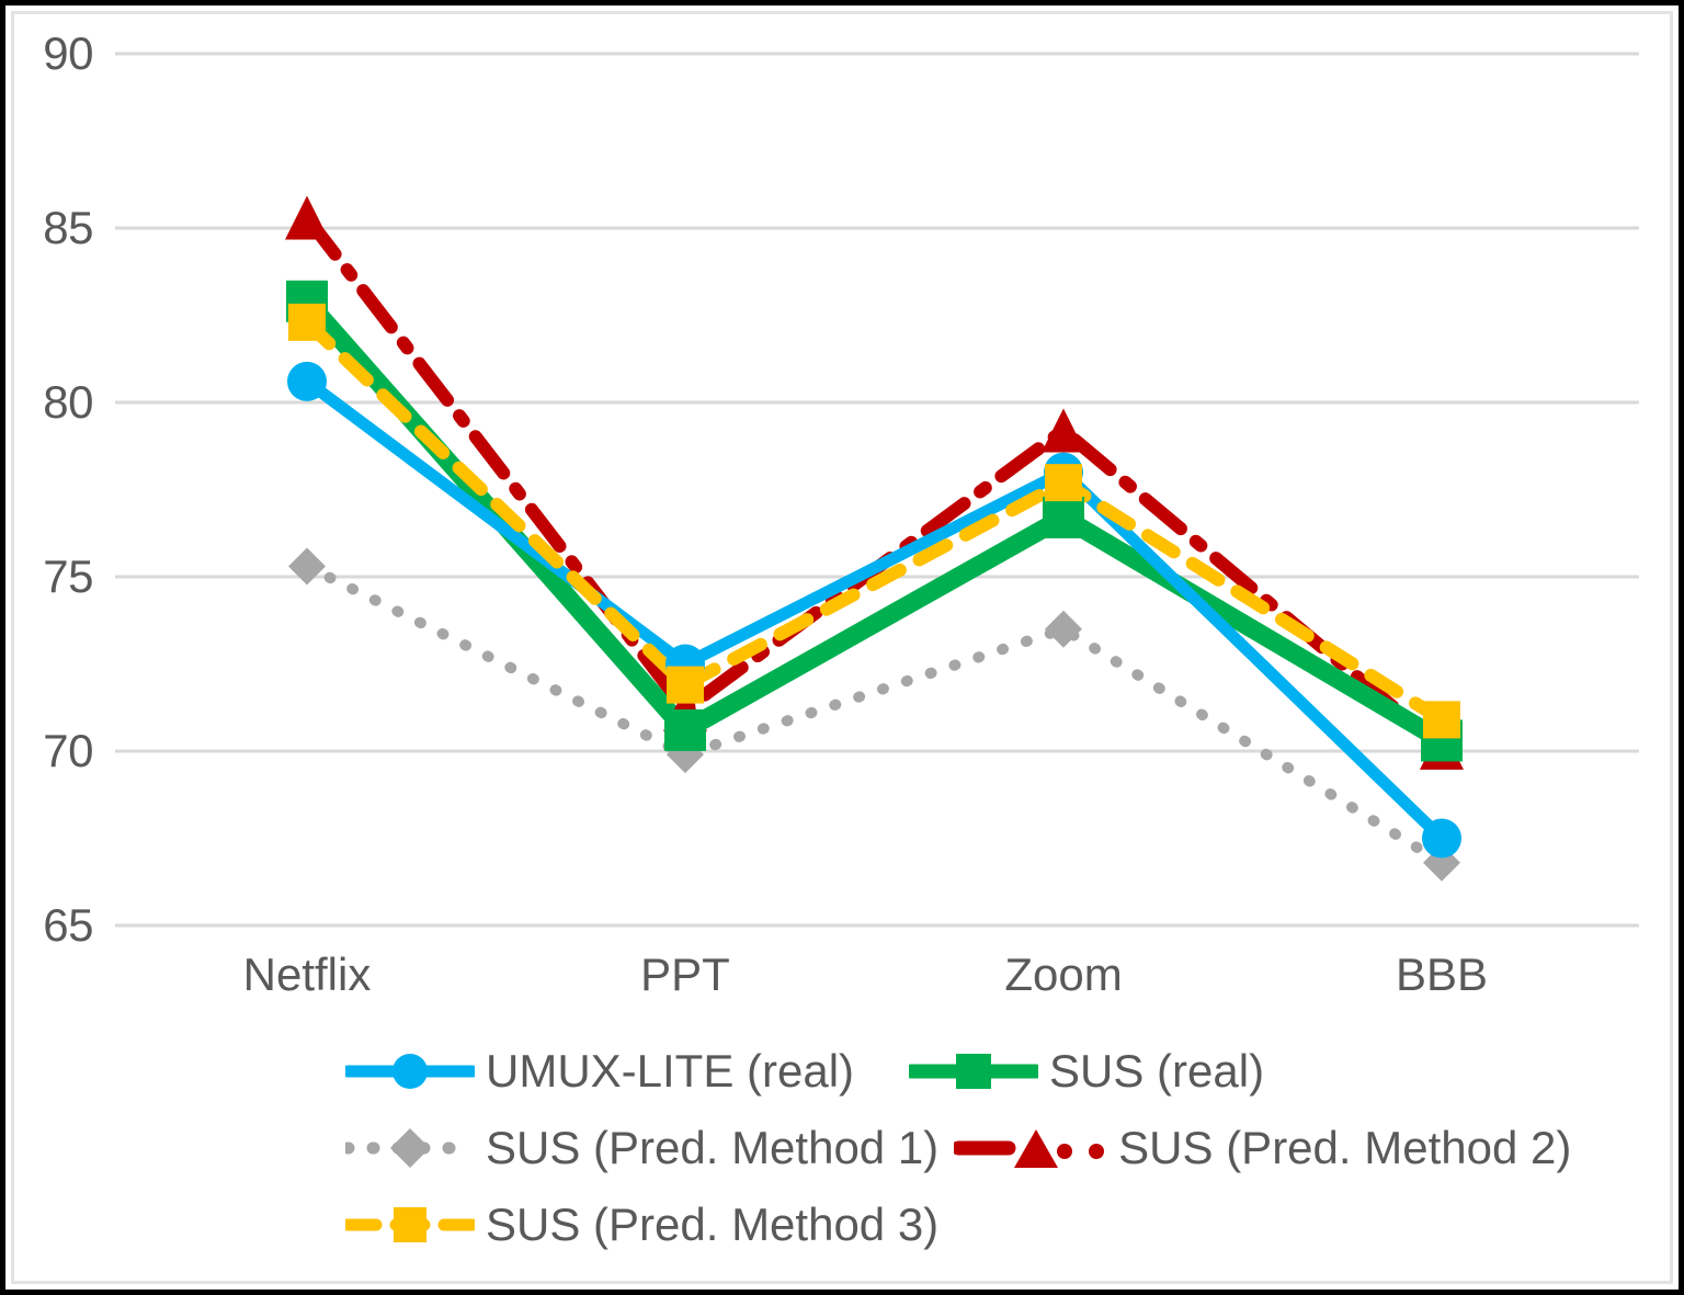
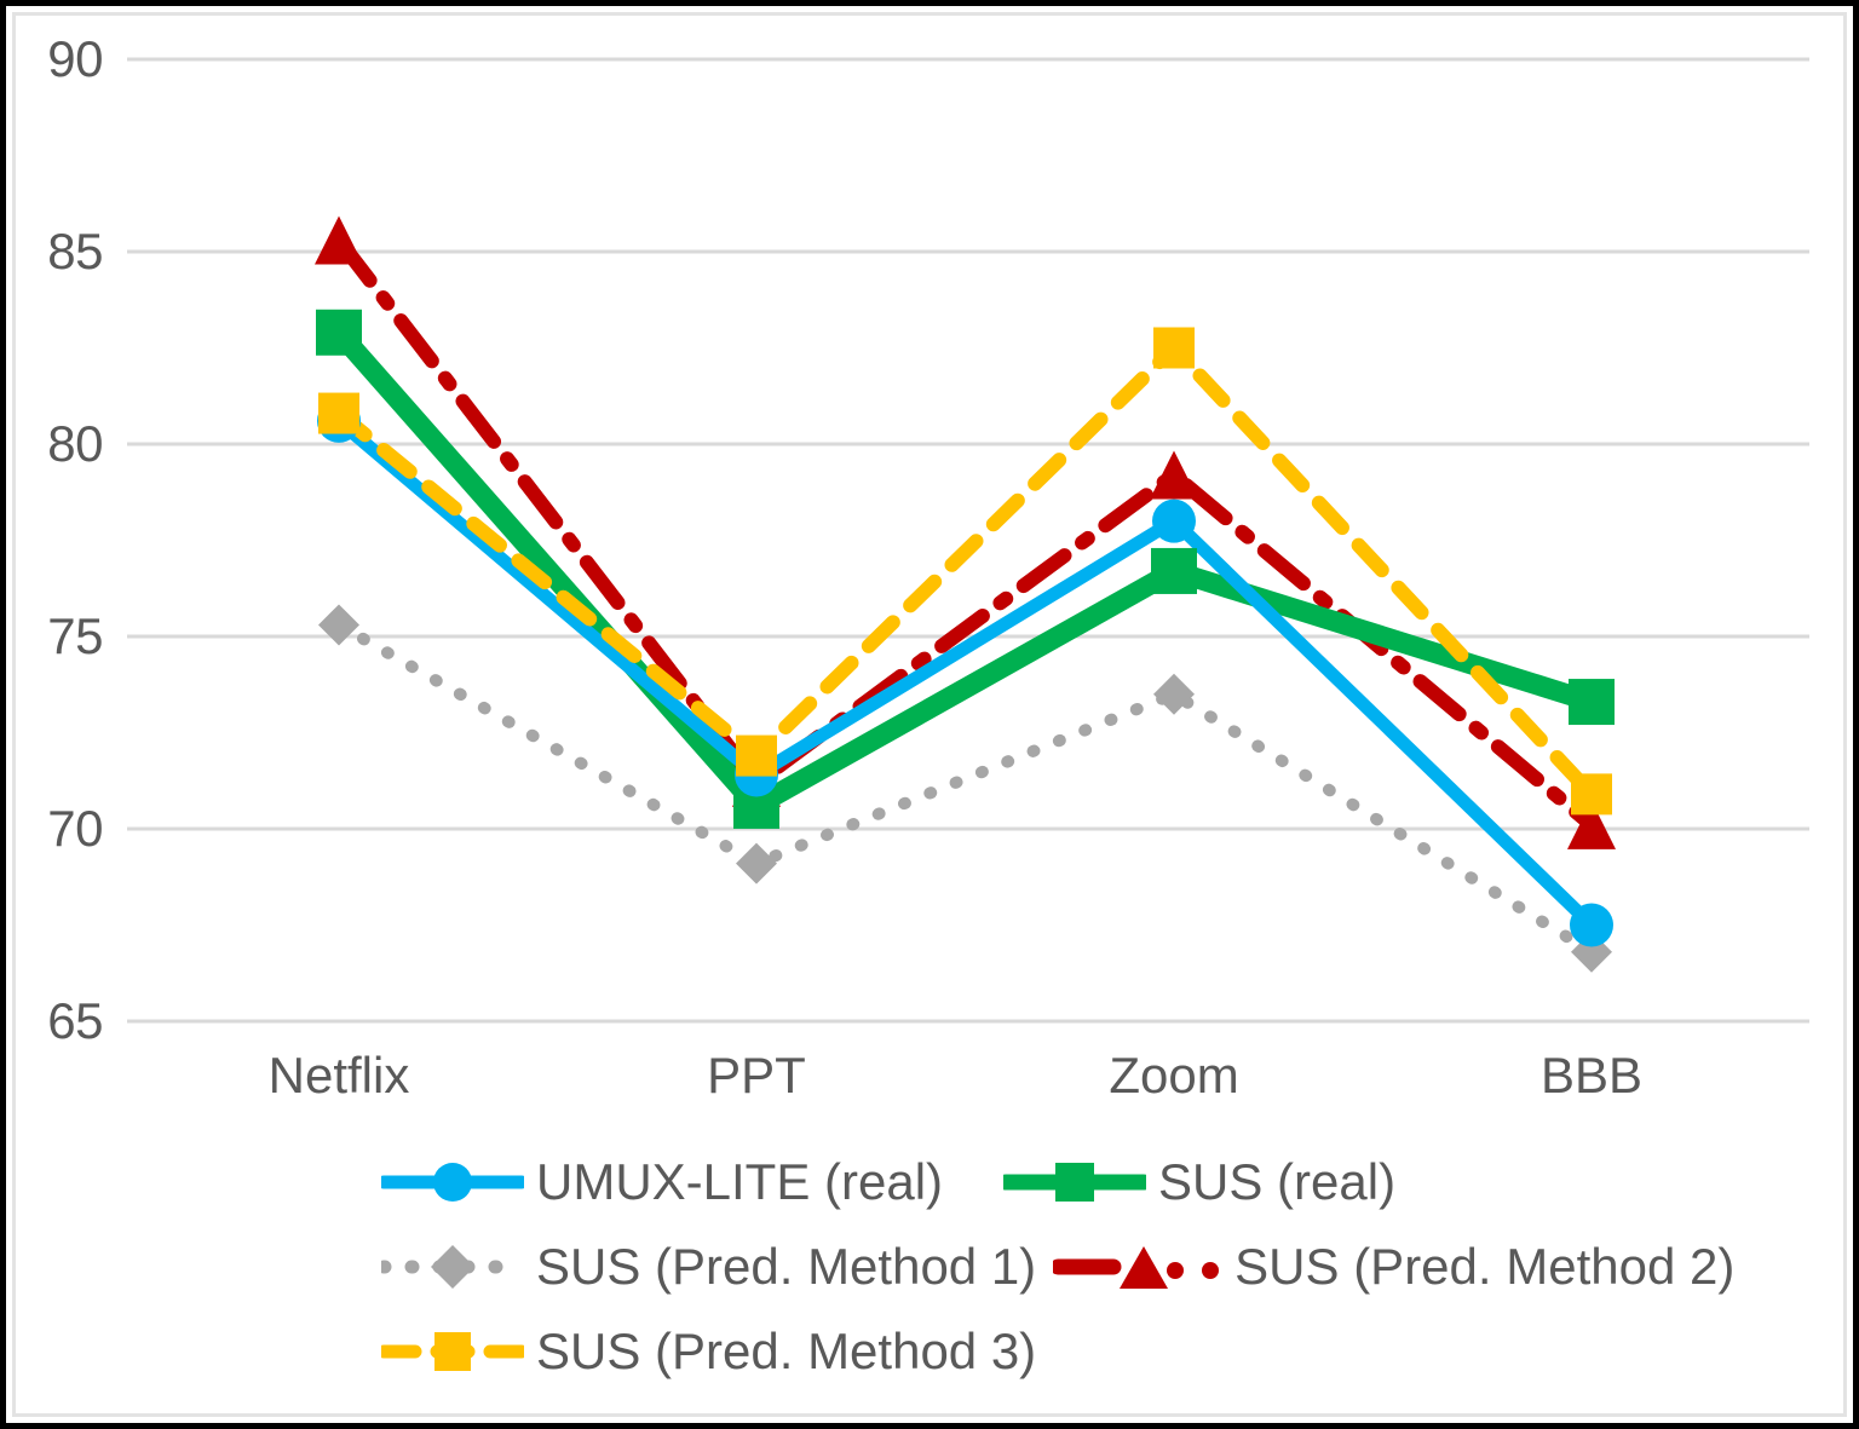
SUS (Pred. Method 3)/Netflix: 82.3 -> 80.8
UMUX-LITE (real)/PPT: 72.5 -> 71.4
SUS (Pred. Method 1)/PPT: 69.9 -> 69.1
SUS (Pred. Method 3)/Zoom: 77.7 -> 82.5
SUS (real)/BBB: 70.3 -> 73.3
